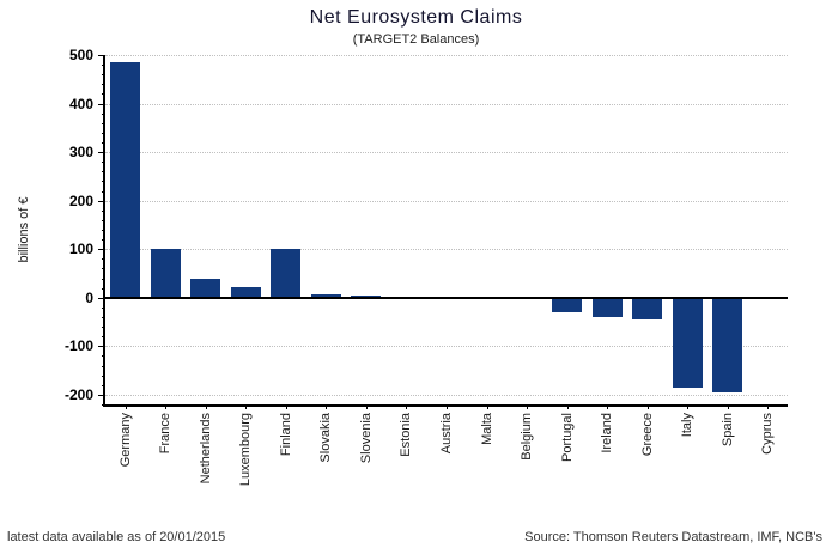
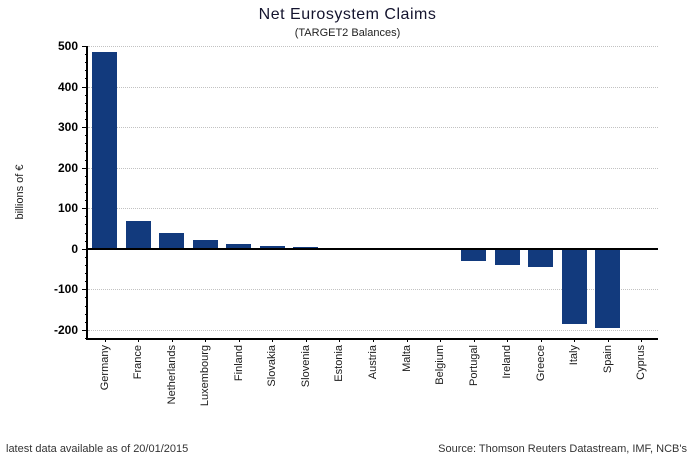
France: 100 -> 70
Finland: 100 -> 10
